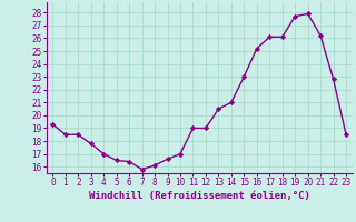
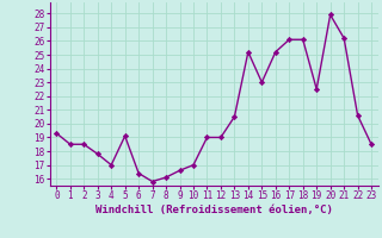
5: 16.5 -> 19.1
14: 21.0 -> 25.2
19: 27.7 -> 22.5
22: 22.8 -> 20.6
